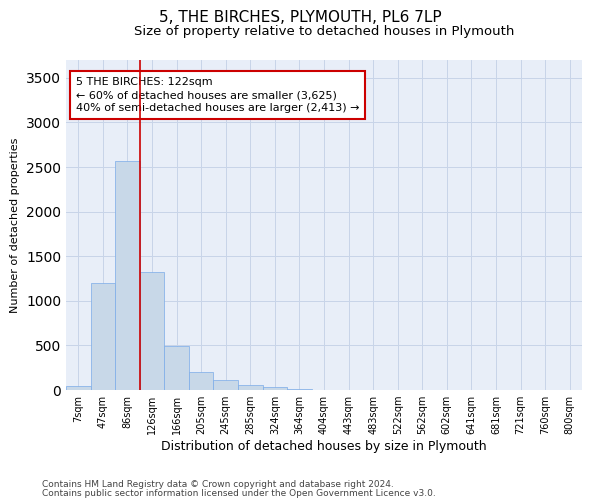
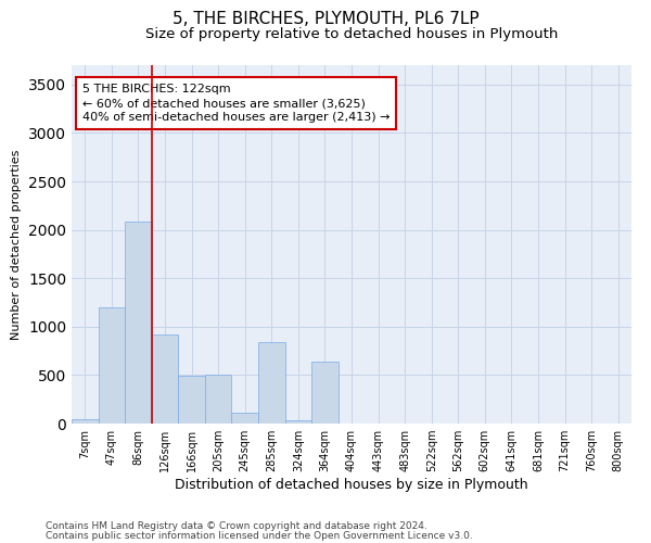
86sqm: 2570 -> 2080
126sqm: 1320 -> 920
205sqm: 200 -> 500
285sqm: 60 -> 840
364sqm: 10 -> 640
